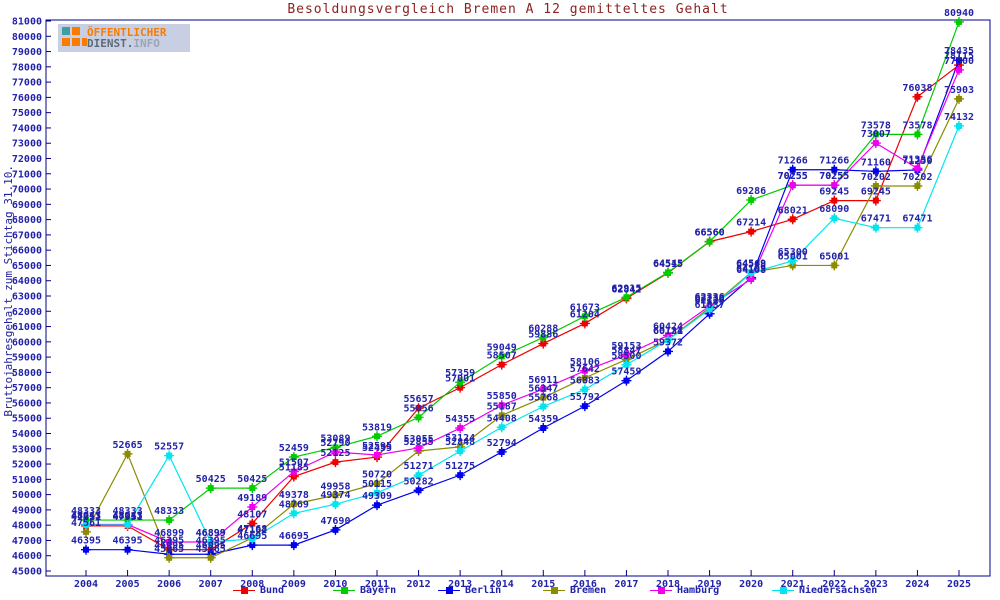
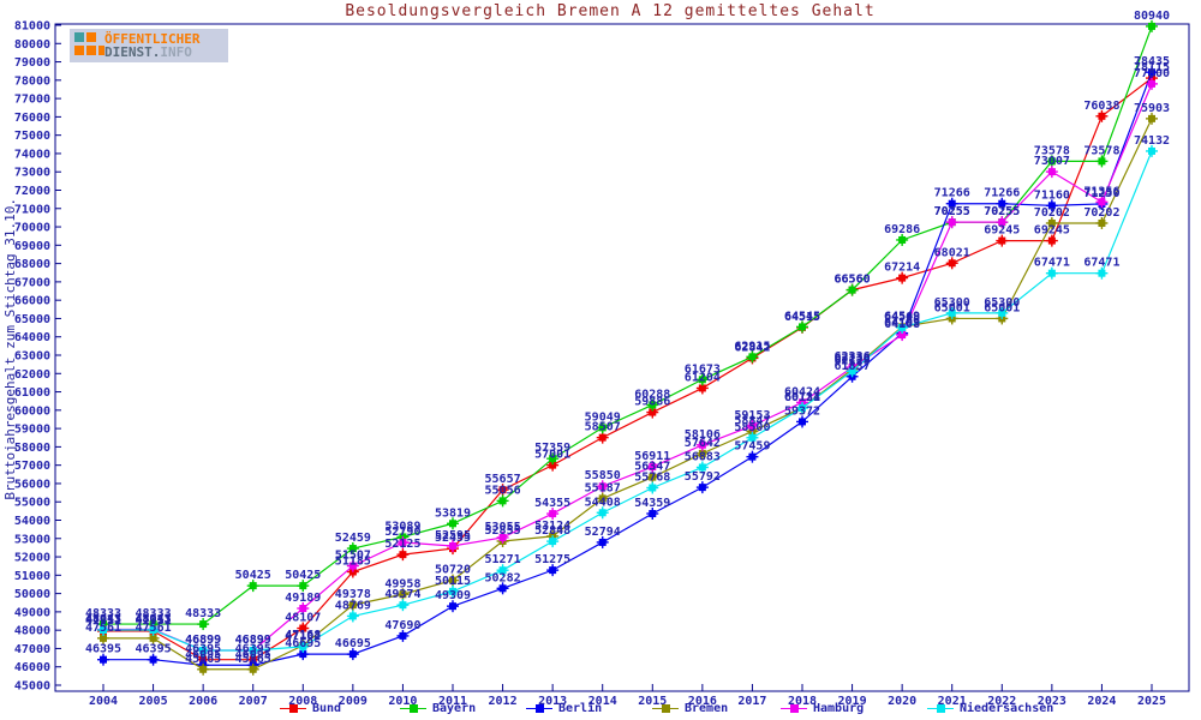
Bremen/2005: 52665 -> 47561
Niedersachsen/2006: 52557 -> 46899
Niedersachsen/2022: 68090 -> 65300
